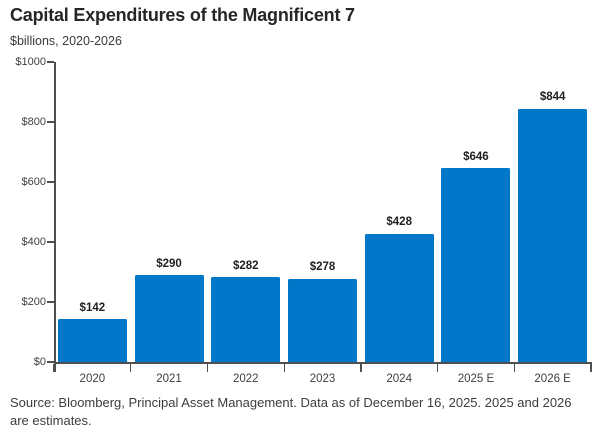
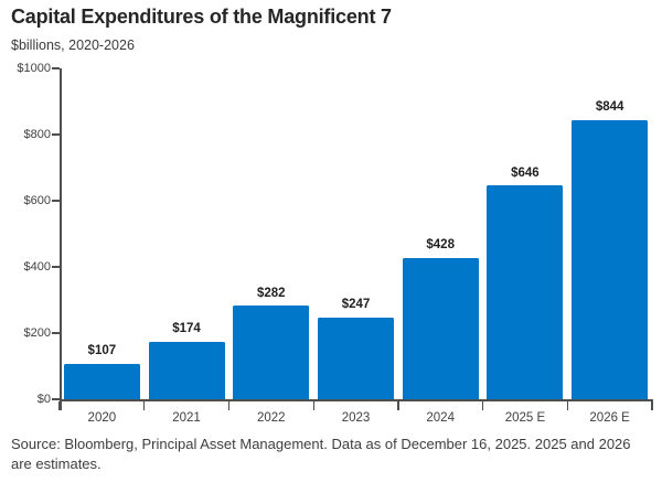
2020: $142 -> $107
2021: $290 -> $174
2023: $278 -> $247
